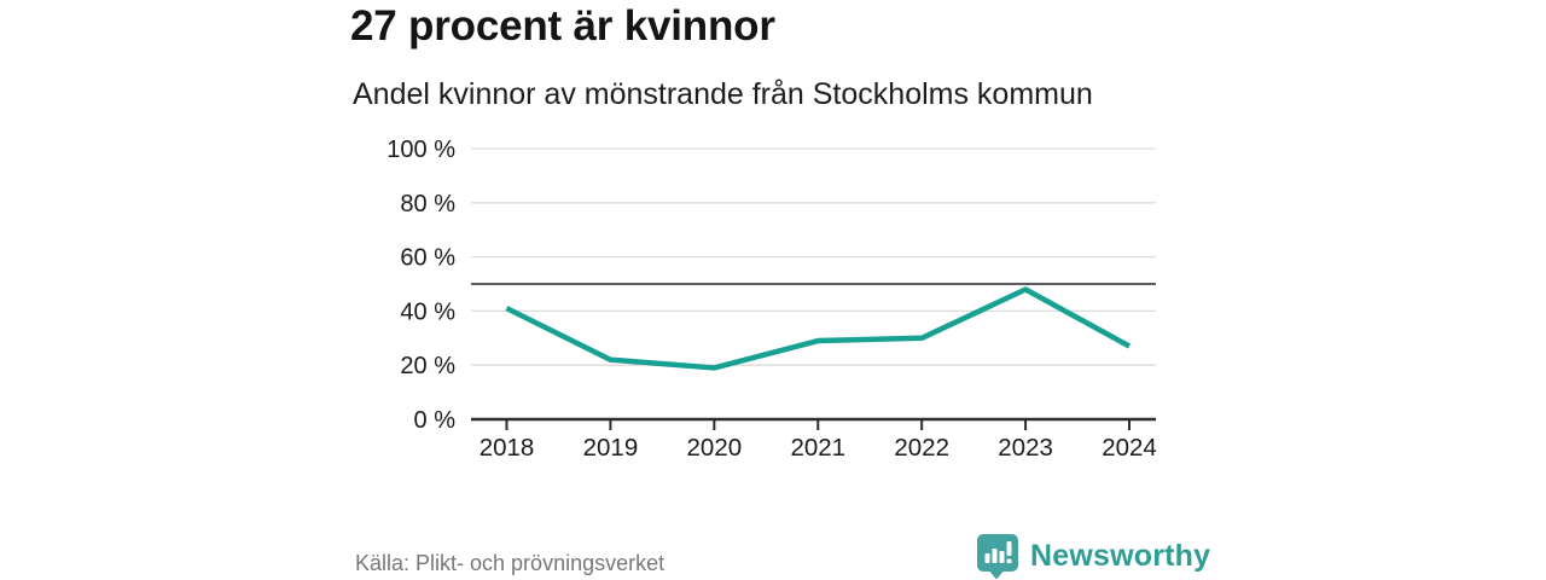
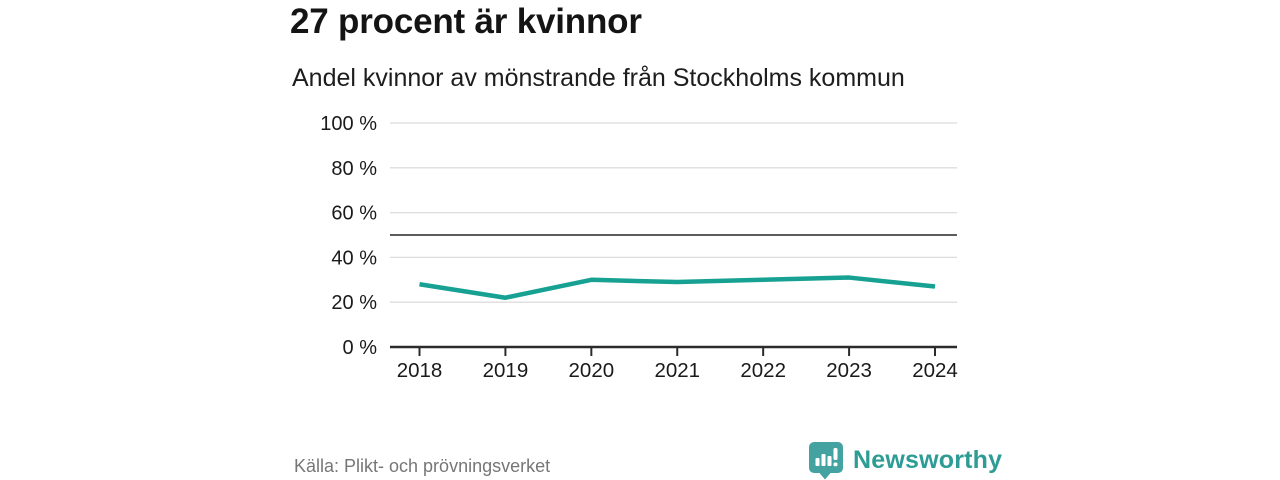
2018: 41% -> 28%
2020: 19% -> 30%
2023: 48% -> 31%
